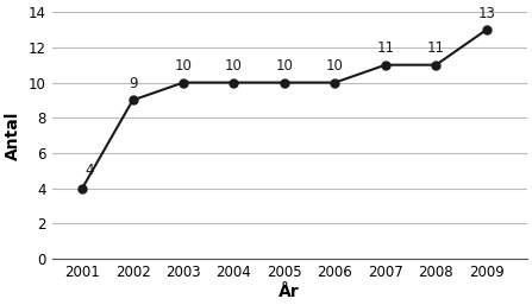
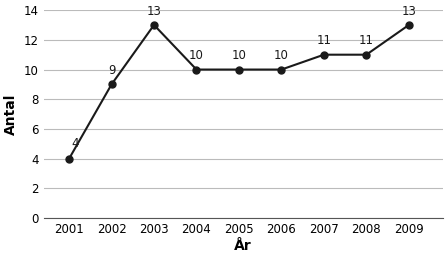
2003: 10 -> 13
